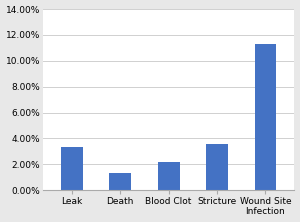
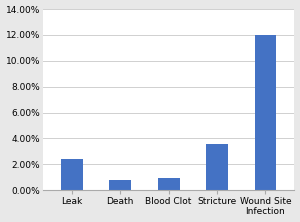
Leak: 3.3% -> 2.4%
Death: 1.3% -> 0.8%
Blood Clot: 2.2% -> 0.9%
Wound Site Infection: 11.3% -> 12.0%
